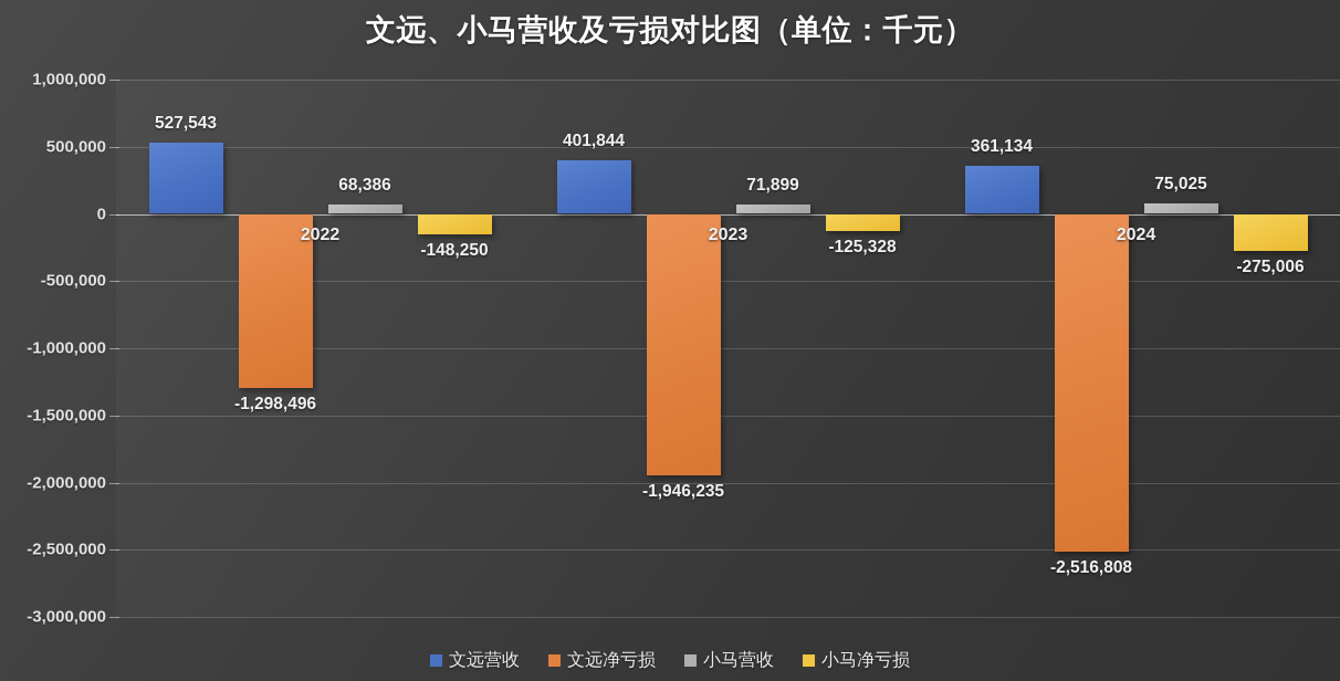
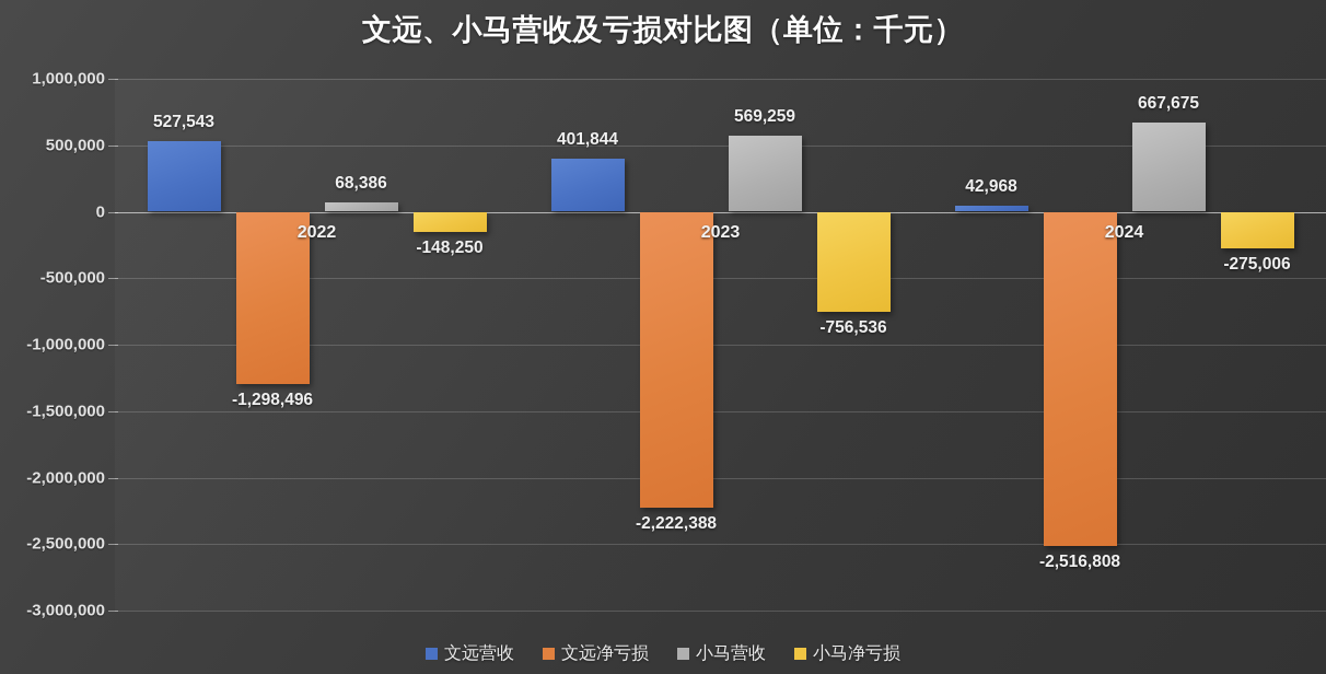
文远净亏损/2023: -1,946,235 -> -2,222,388
小马营收/2023: 71,899 -> 569,259
小马净亏损/2023: -125,328 -> -756,536
文远营收/2024: 361,134 -> 42,968
小马营收/2024: 75,025 -> 667,675
